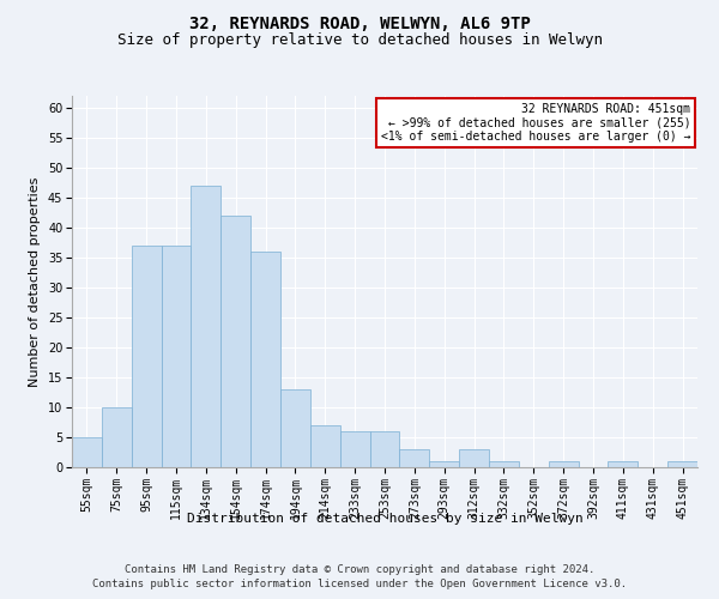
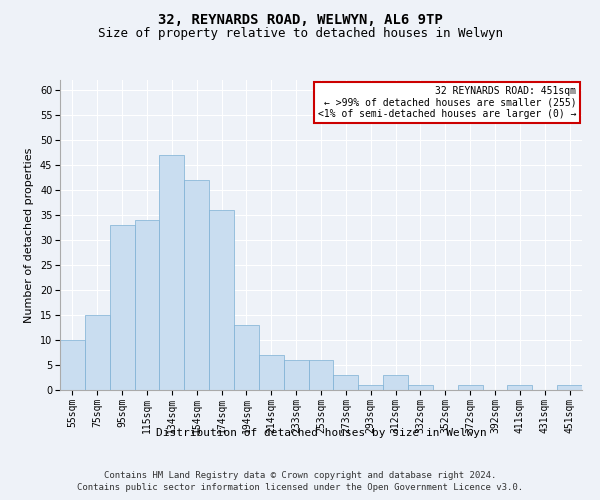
55sqm: 5 -> 10
75sqm: 10 -> 15
95sqm: 37 -> 33
115sqm: 37 -> 34
